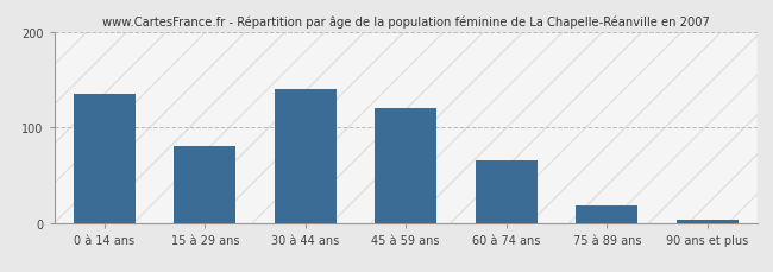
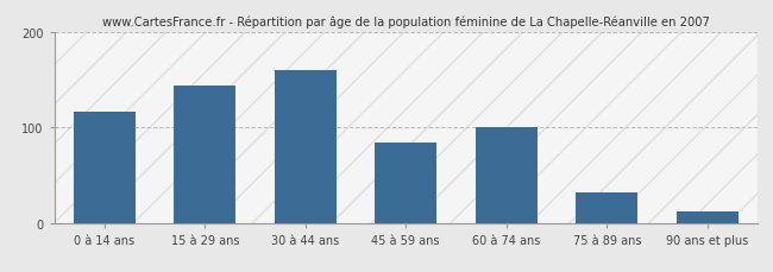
0 à 14 ans: 135 -> 116
15 à 29 ans: 80 -> 144
30 à 44 ans: 140 -> 160
45 à 59 ans: 120 -> 84
60 à 74 ans: 65 -> 100
75 à 89 ans: 18 -> 32
90 ans et plus: 3 -> 12
